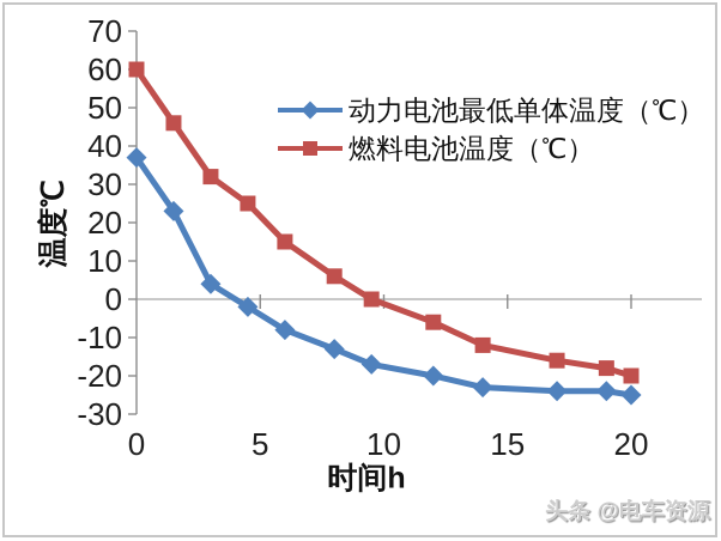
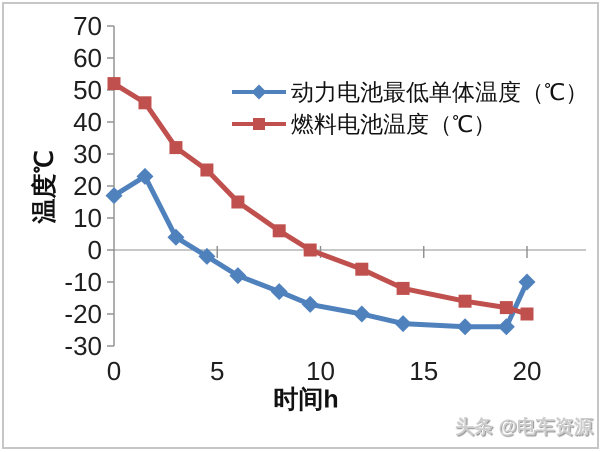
动力电池最低单体温度（℃）/0: 37 -> 17
燃料电池温度（℃）/0: 60 -> 52
动力电池最低单体温度（℃）/20: -25 -> -10
